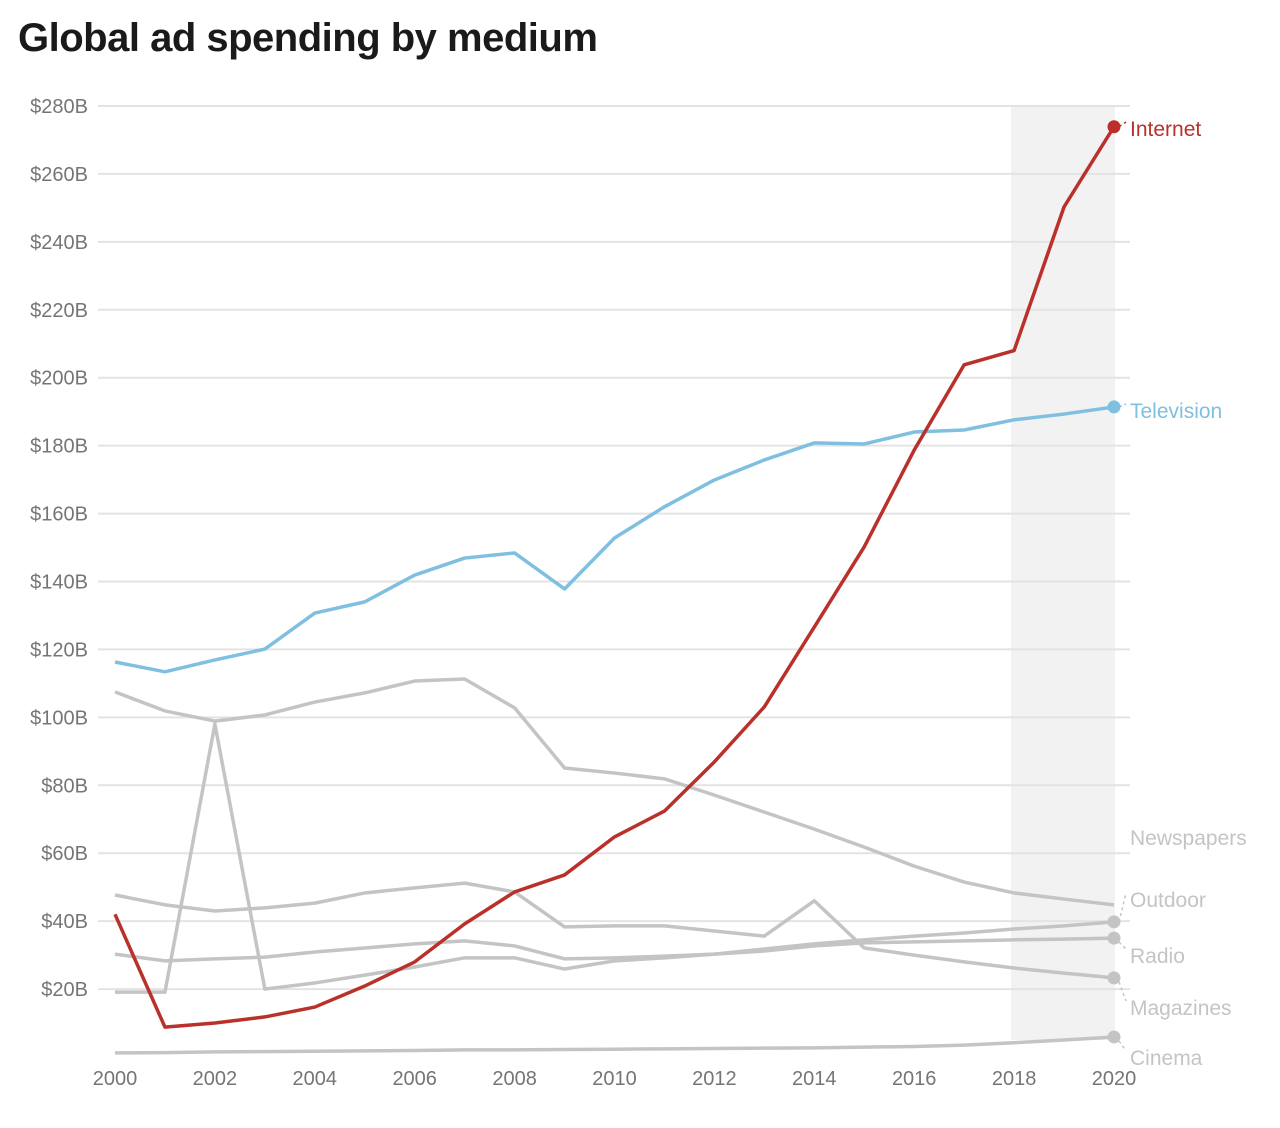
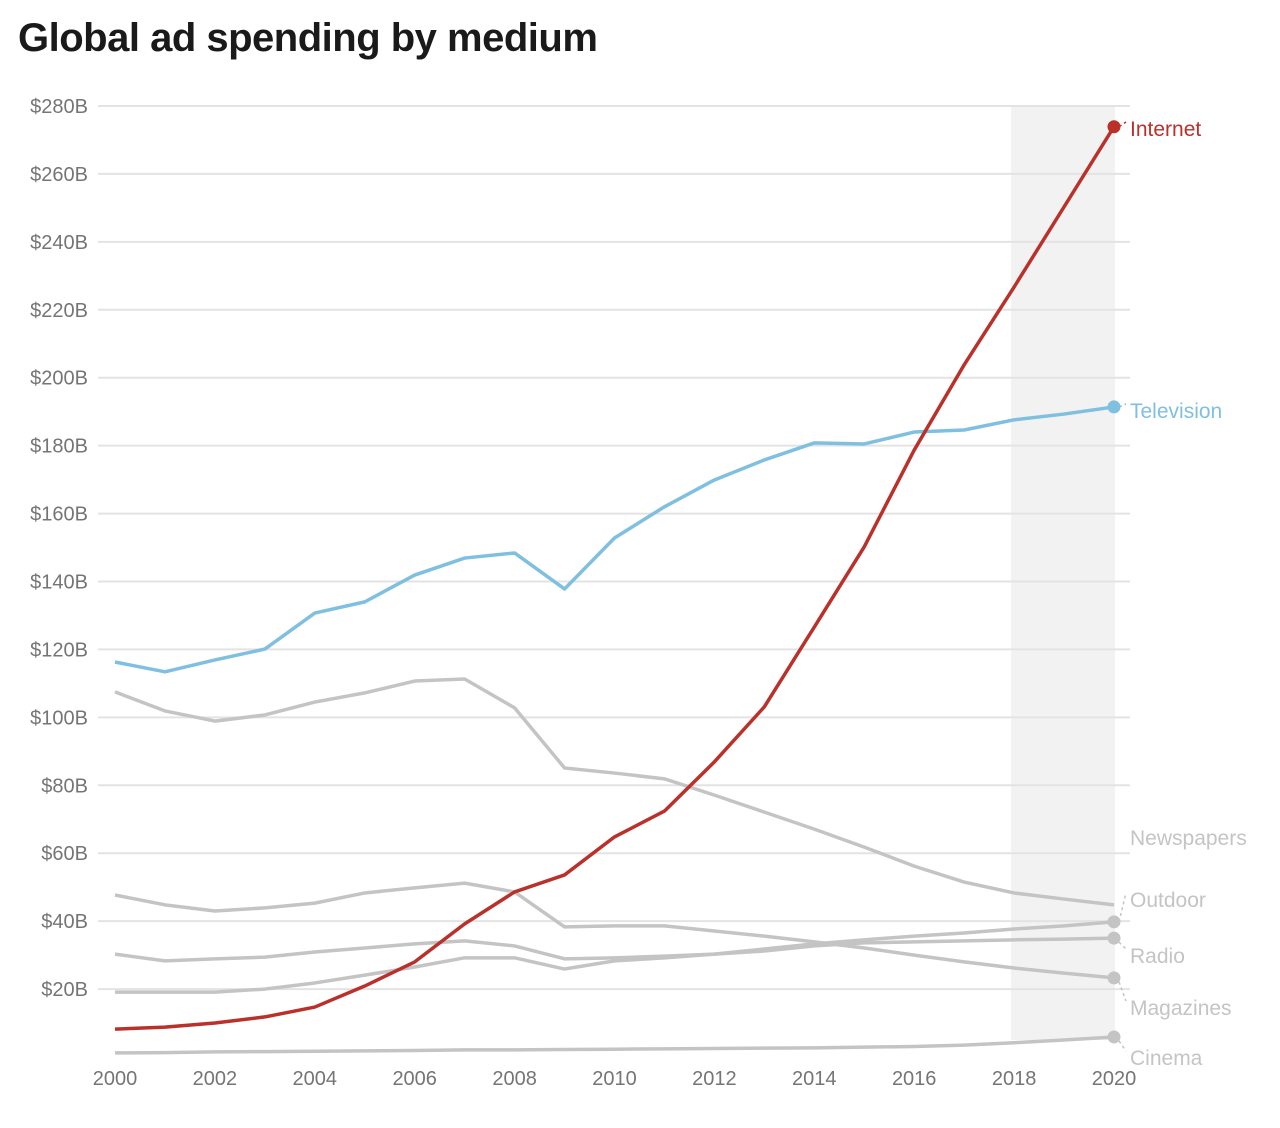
Internet/2000: $42B -> $8B
Outdoor/2002: $98B -> $19B
Magazines/2014: $46B -> $34B
Internet/2018: $208B -> $227B
